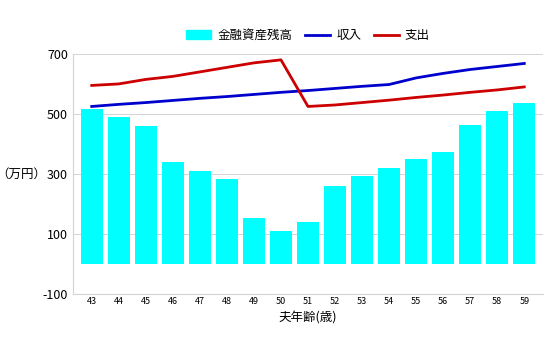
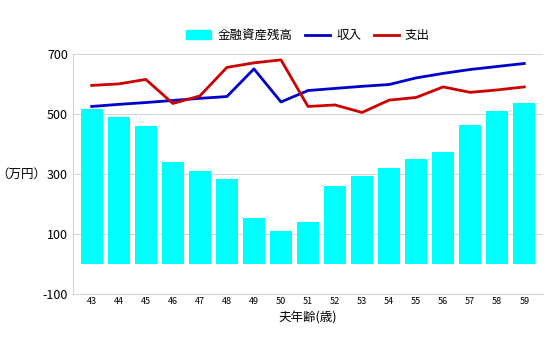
支出/46: 625 -> 535
支出/47: 640 -> 560
収入/49: 565 -> 650
収入/50: 572 -> 540
支出/53: 538 -> 505
支出/56: 563 -> 590
